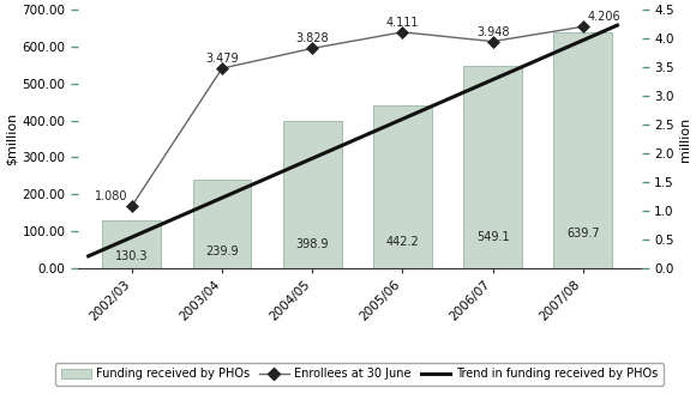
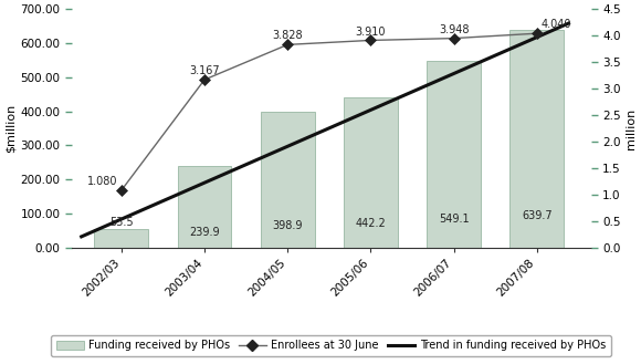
Funding received by PHOs/2002/03: 130.3 -> 53.5
Enrollees at 30 June/2003/04: 3.479 -> 3.167
Enrollees at 30 June/2005/06: 4.111 -> 3.910
Enrollees at 30 June/2007/08: 4.206 -> 4.040
